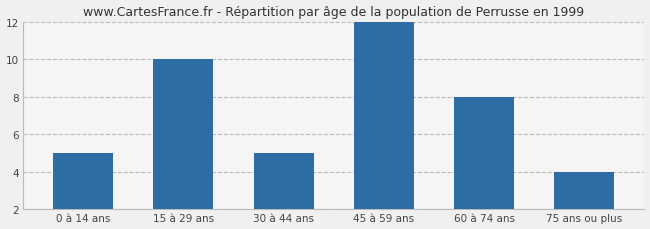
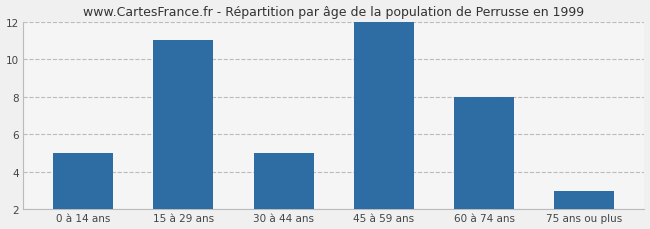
15 à 29 ans: 10 -> 11
75 ans ou plus: 4 -> 3
